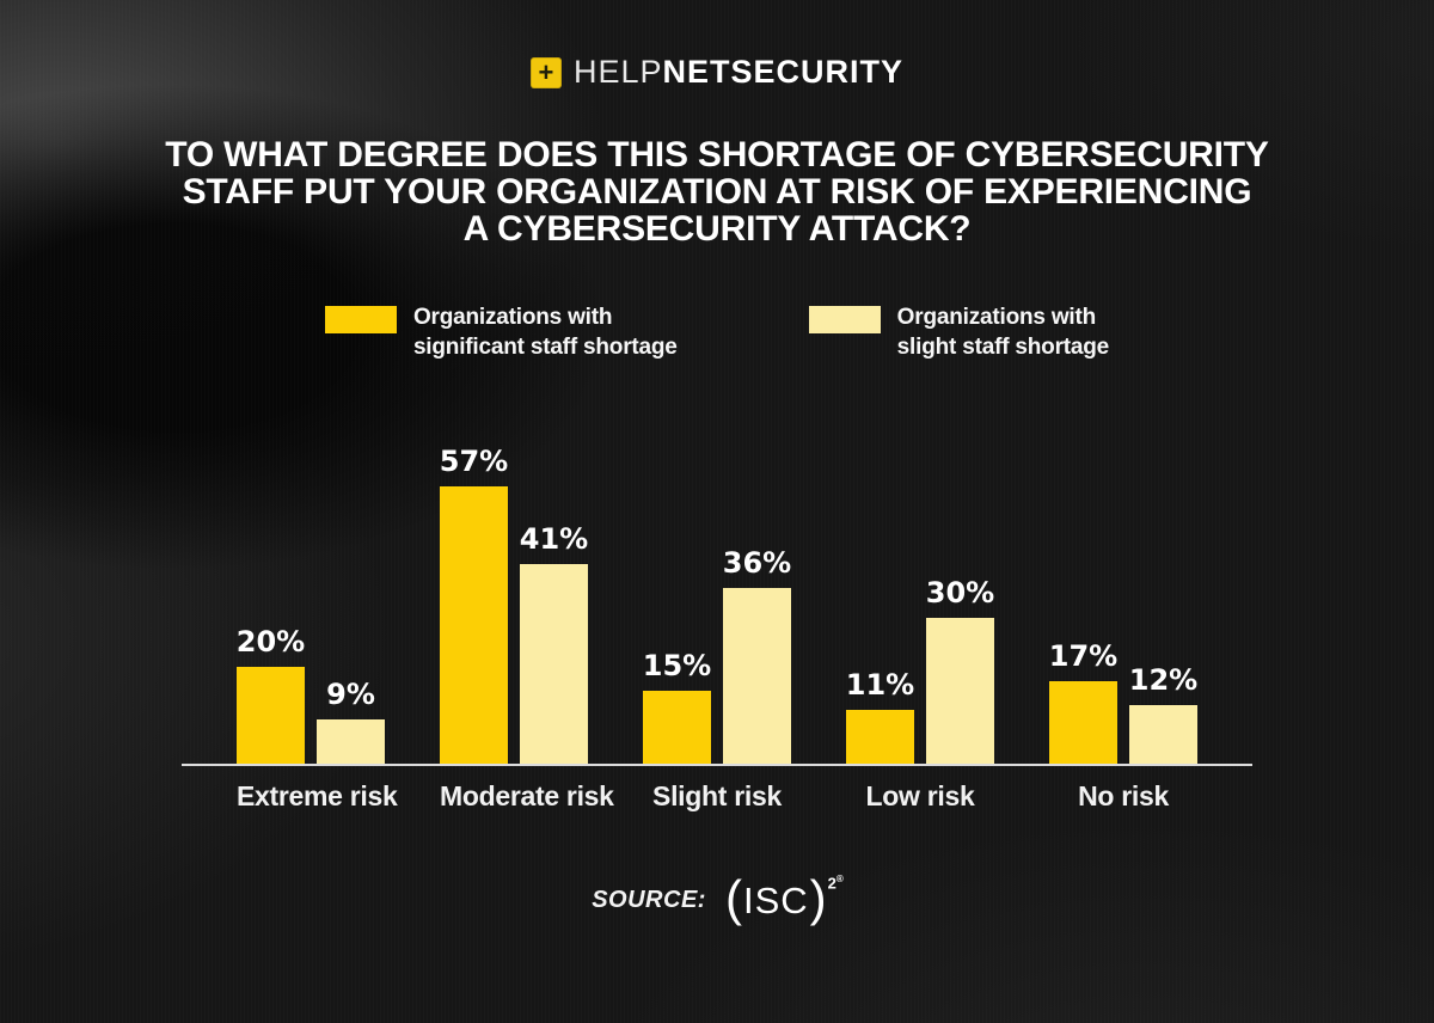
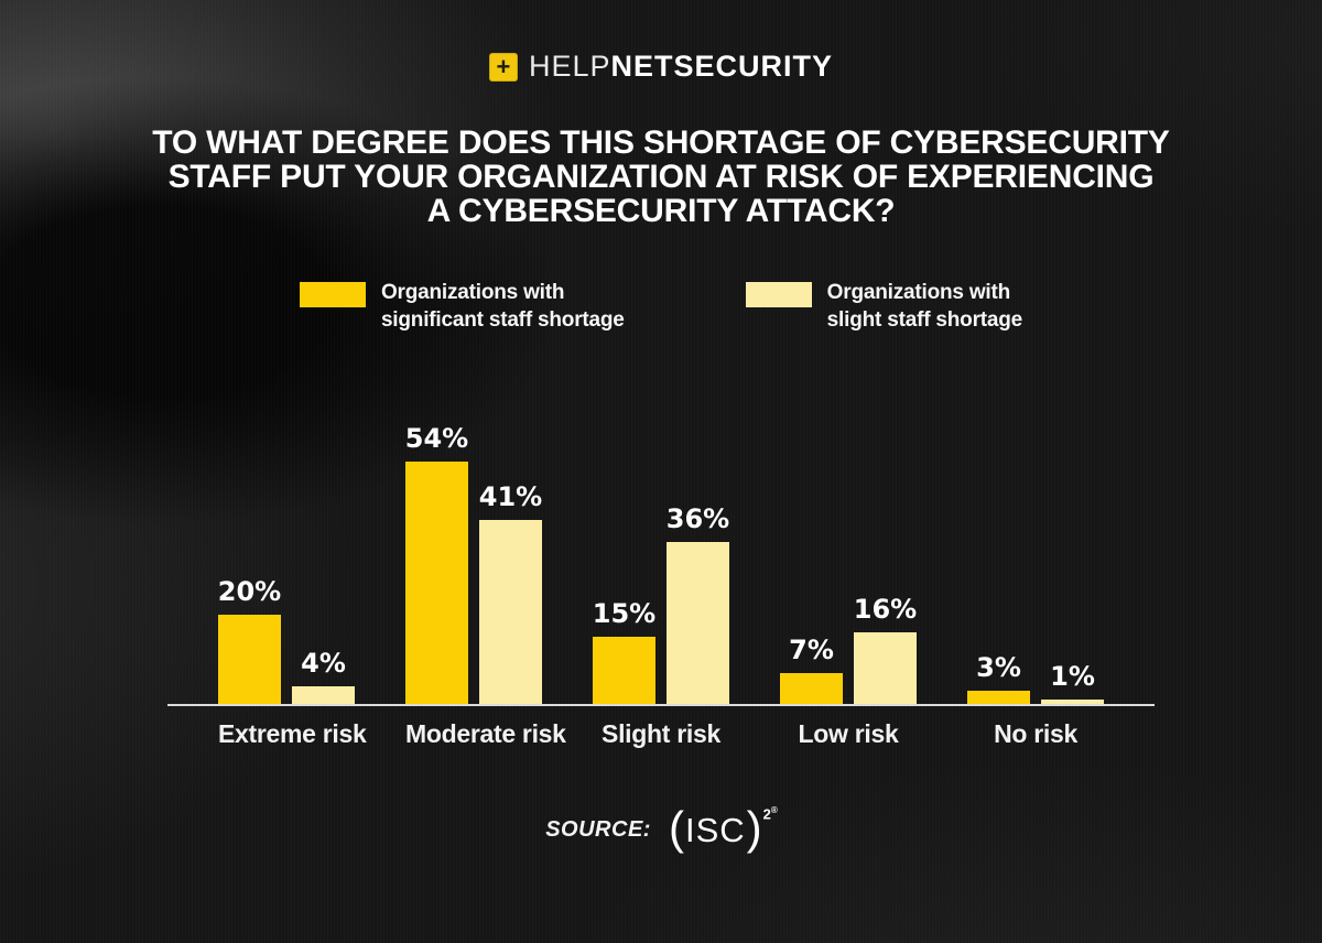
Organizations with slight staff shortage/Extreme risk: 9% -> 4%
Organizations with significant staff shortage/Moderate risk: 57% -> 54%
Organizations with significant staff shortage/Low risk: 11% -> 7%
Organizations with slight staff shortage/Low risk: 30% -> 16%
Organizations with significant staff shortage/No risk: 17% -> 3%
Organizations with slight staff shortage/No risk: 12% -> 1%
